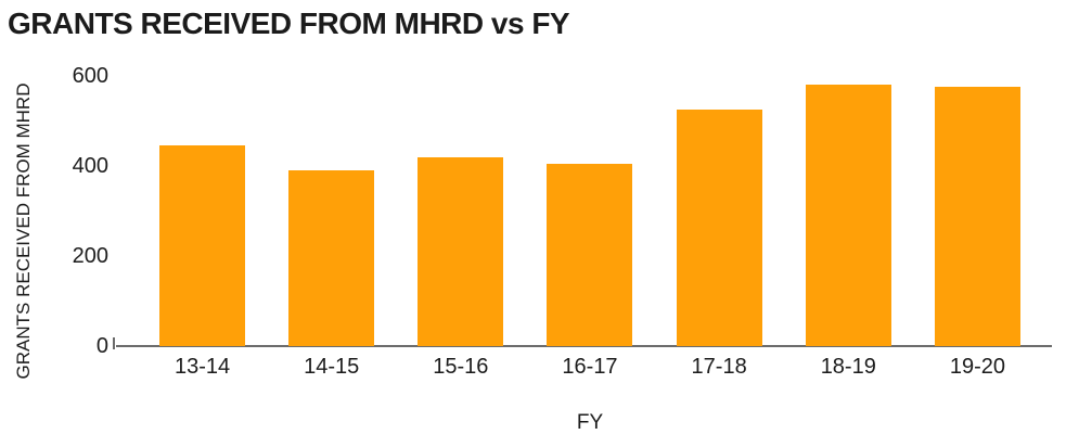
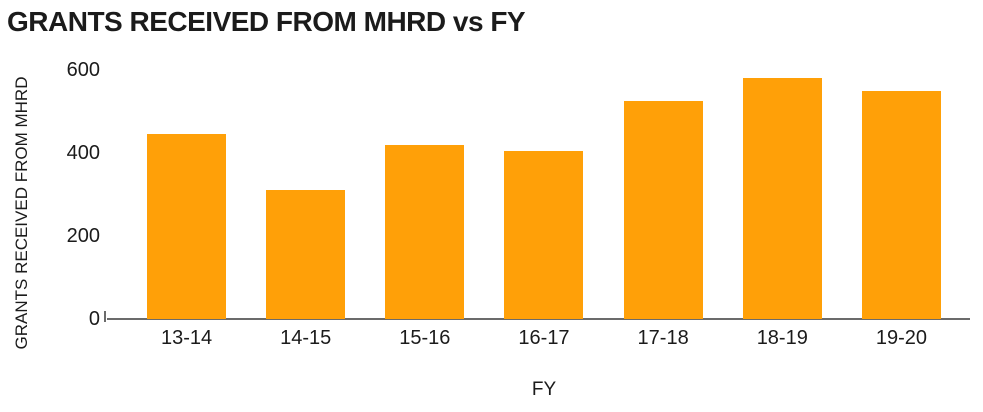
14-15: 390 -> 310
19-20: 580 -> 550
